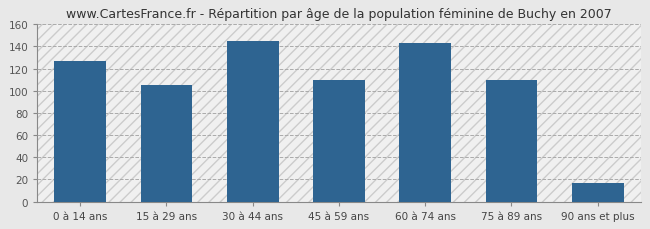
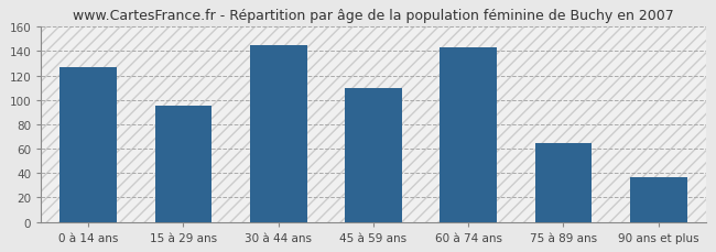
15 à 29 ans: 105 -> 95
75 à 89 ans: 110 -> 65
90 ans et plus: 17 -> 37
